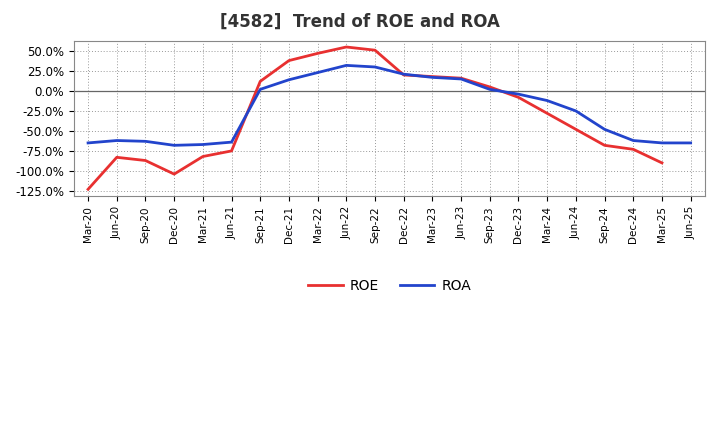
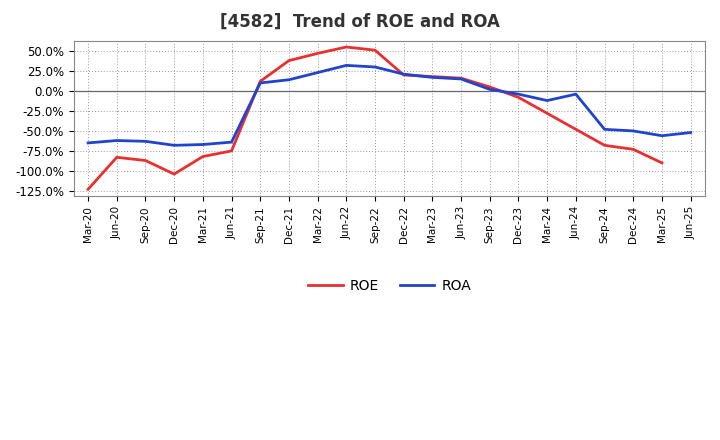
ROA/Sep-21: 2% -> 10%
ROA/Jun-24: -25% -> -4%
ROA/Dec-24: -62% -> -50%
ROA/Mar-25: -65% -> -56%
ROA/Jun-25: -65% -> -52%
